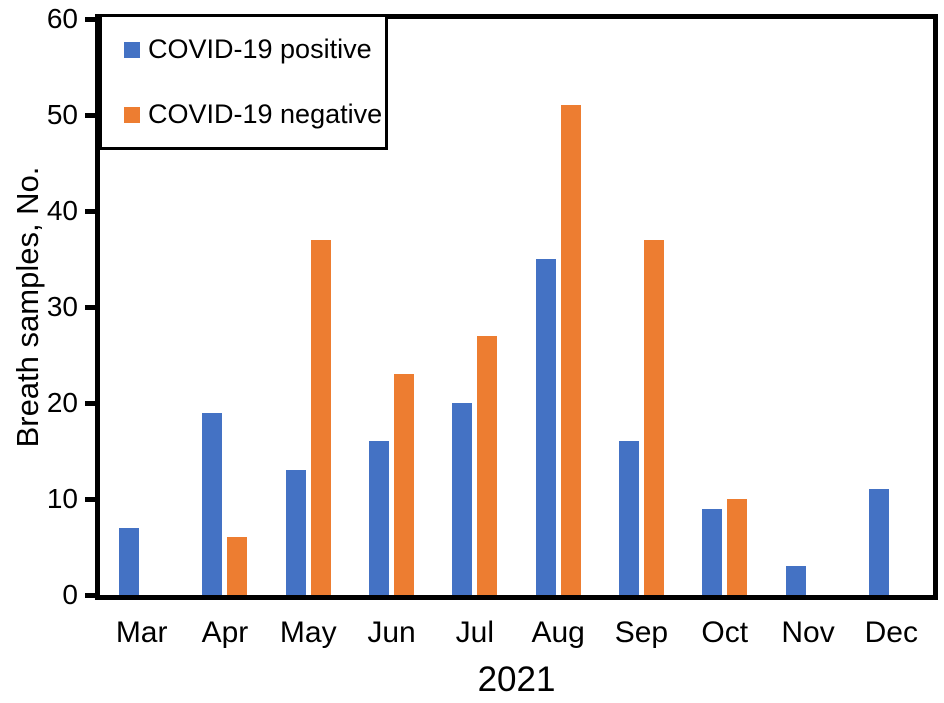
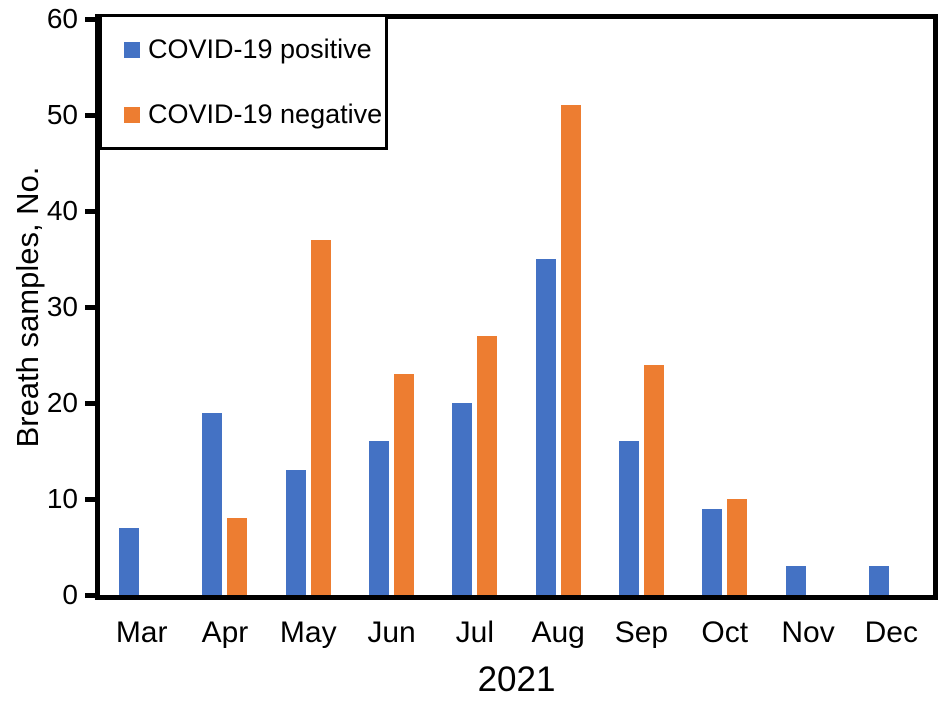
COVID-19 negative/Apr: 6 -> 8
COVID-19 negative/Sep: 37 -> 24
COVID-19 positive/Dec: 11 -> 3
